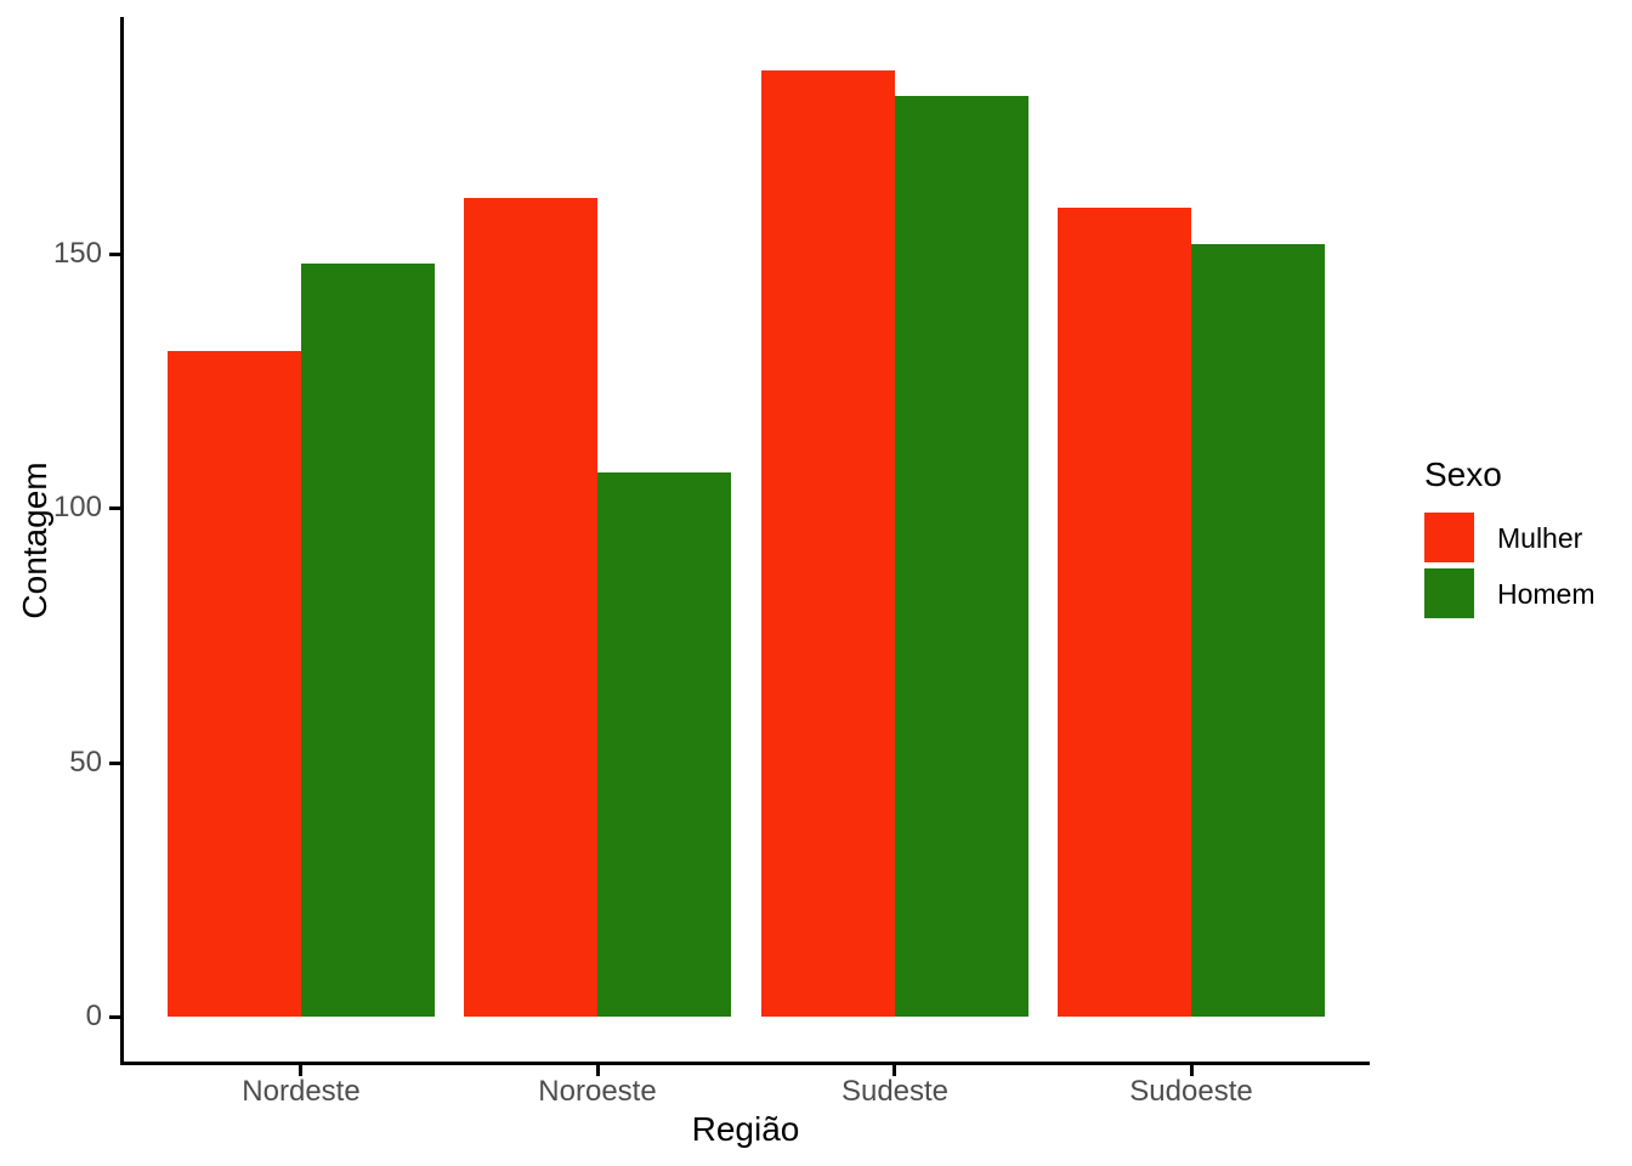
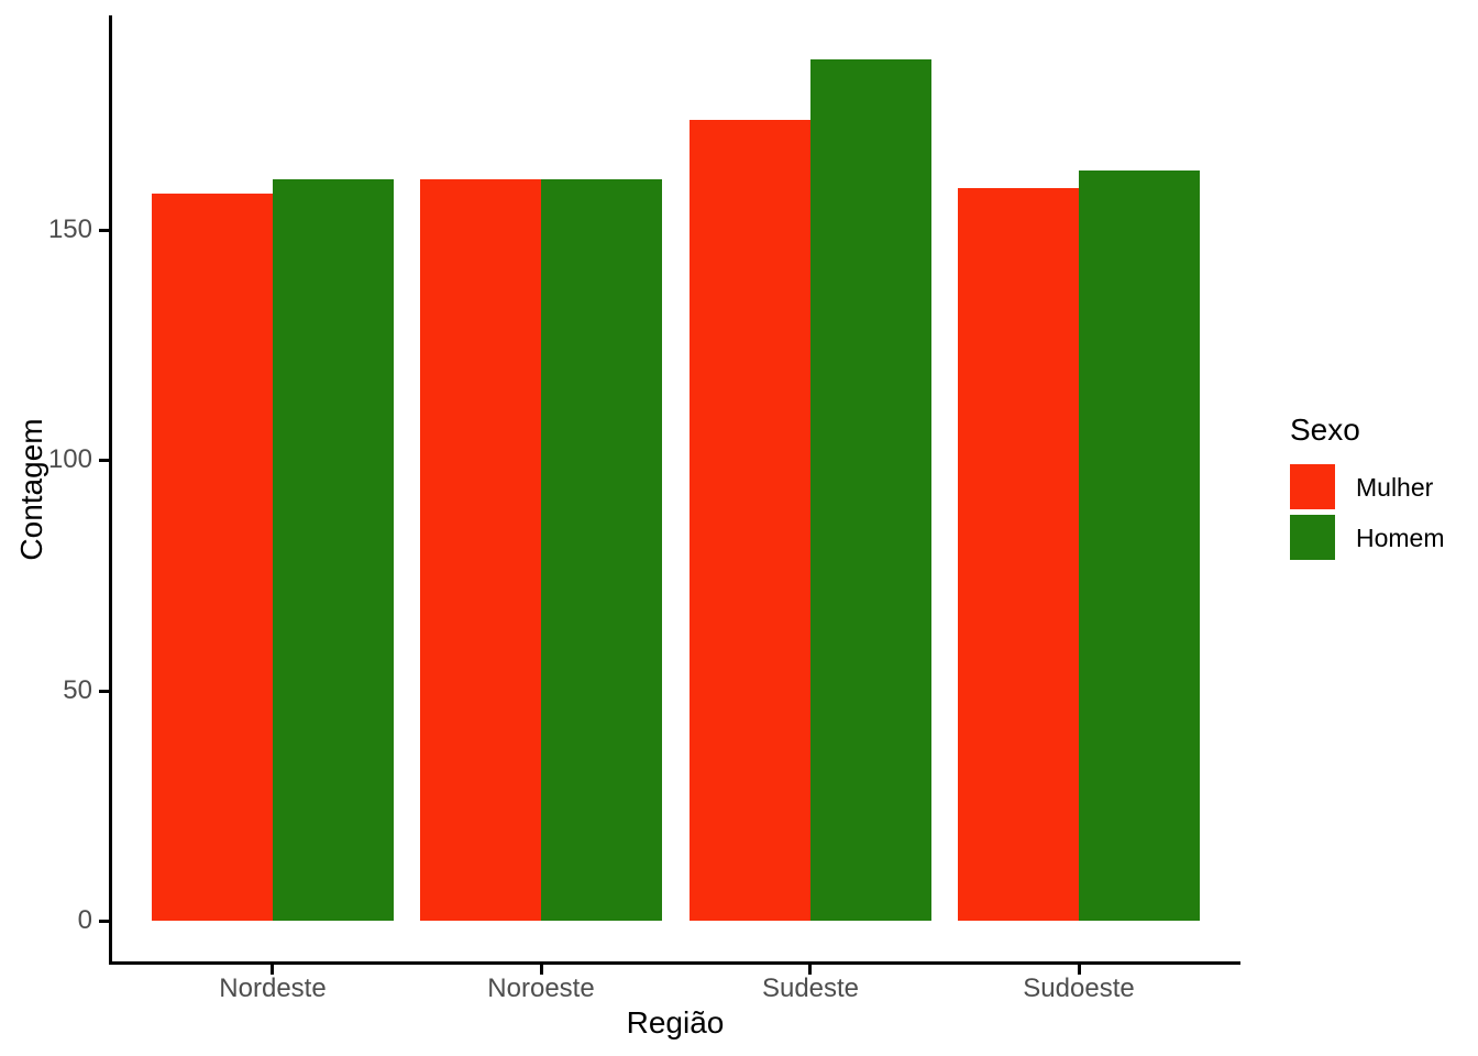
Mulher/Nordeste: 131 -> 158
Homem/Nordeste: 148 -> 161
Homem/Noroeste: 107 -> 161
Mulher/Sudeste: 186 -> 174
Homem/Sudeste: 181 -> 187
Homem/Sudoeste: 152 -> 163
